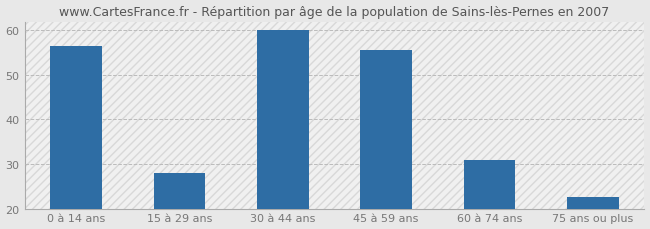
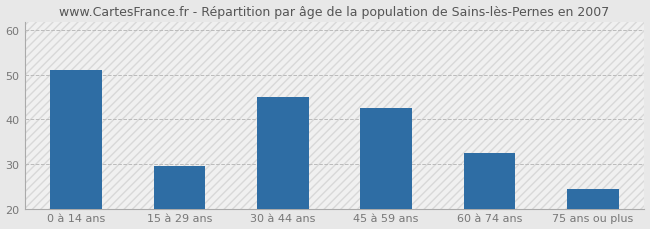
0 à 14 ans: 56.5 -> 51.0
15 à 29 ans: 28.0 -> 29.5
30 à 44 ans: 60.0 -> 45.0
45 à 59 ans: 55.5 -> 42.5
60 à 74 ans: 31.0 -> 32.5
75 ans ou plus: 22.5 -> 24.5
